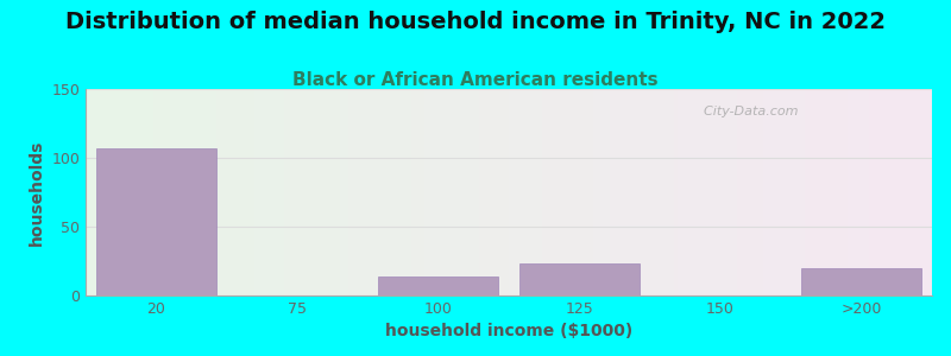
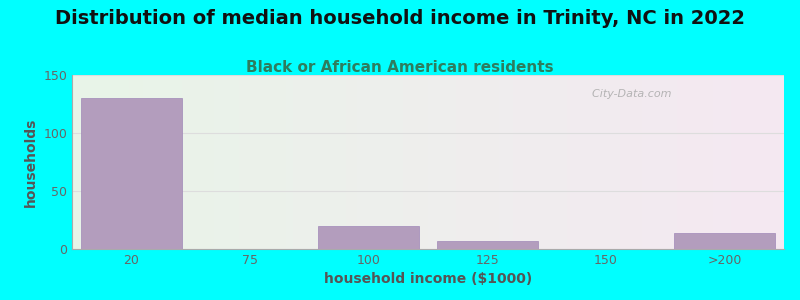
20: 107 -> 130
100: 14 -> 20
125: 23 -> 7
>200: 20 -> 14
